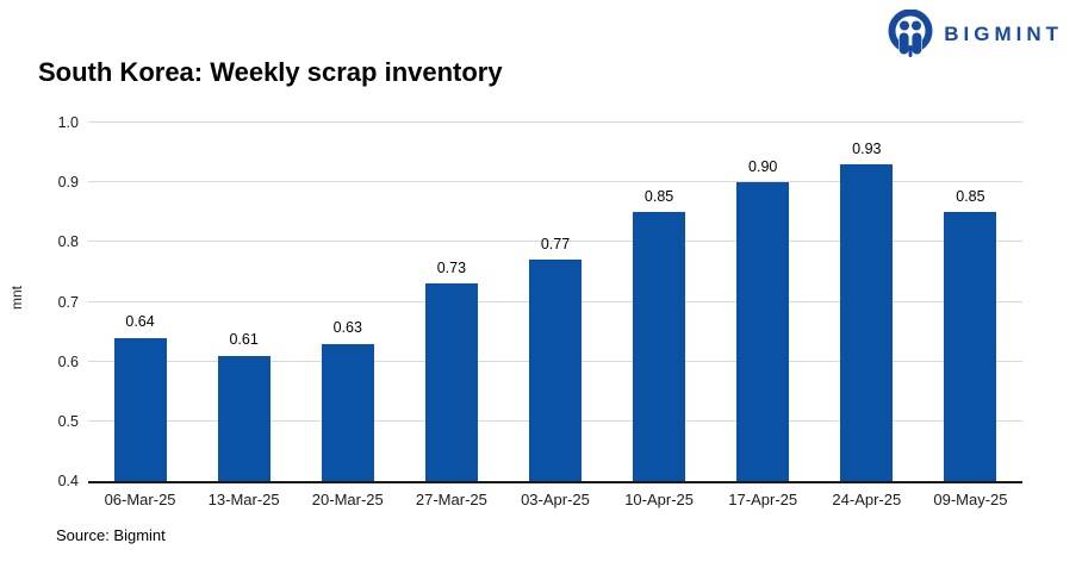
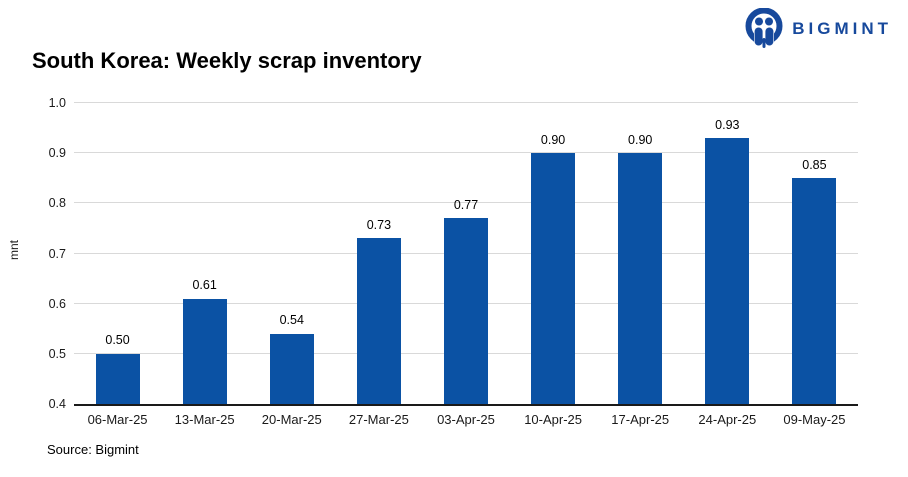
06-Mar-25: 0.64 -> 0.50
20-Mar-25: 0.63 -> 0.54
10-Apr-25: 0.85 -> 0.90
